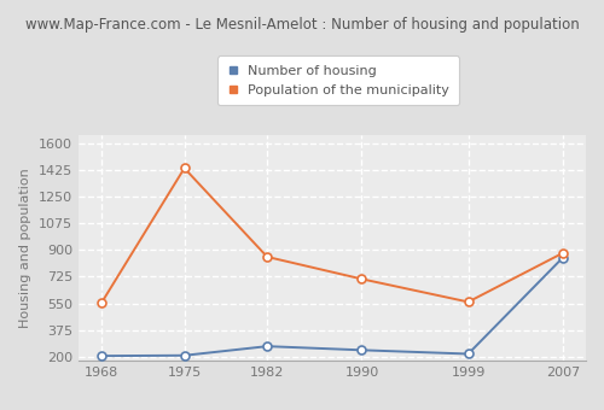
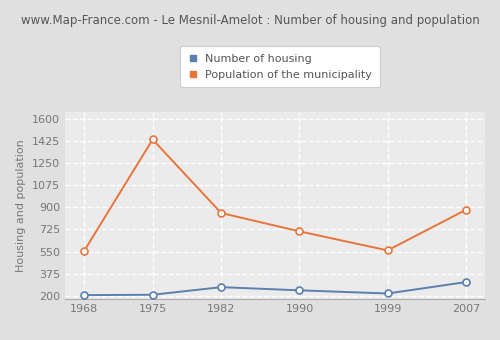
Number of housing/2007: 850 -> 310
